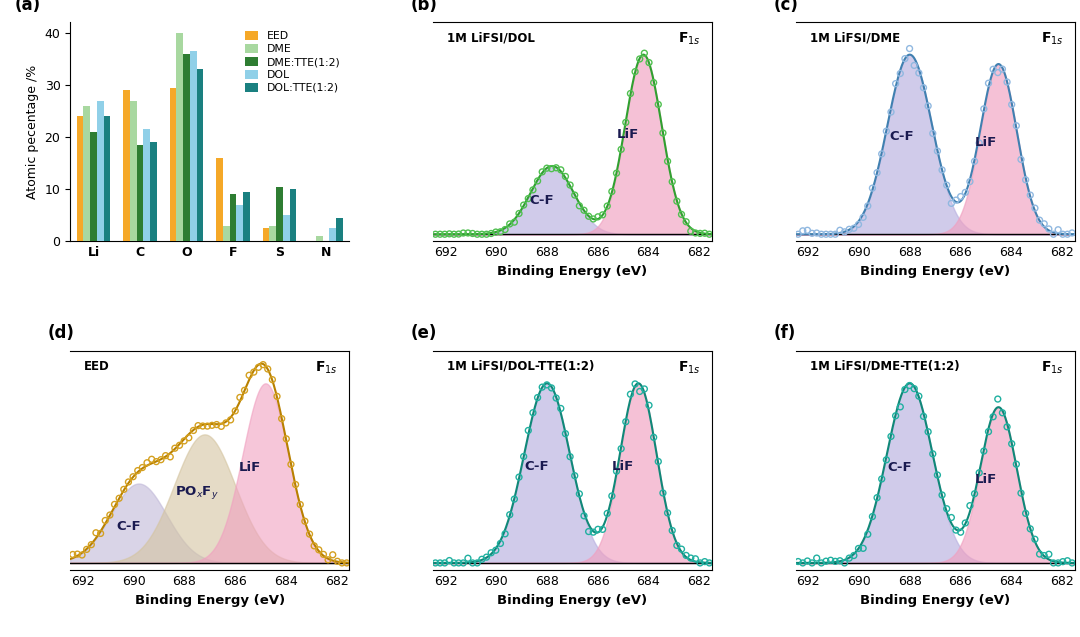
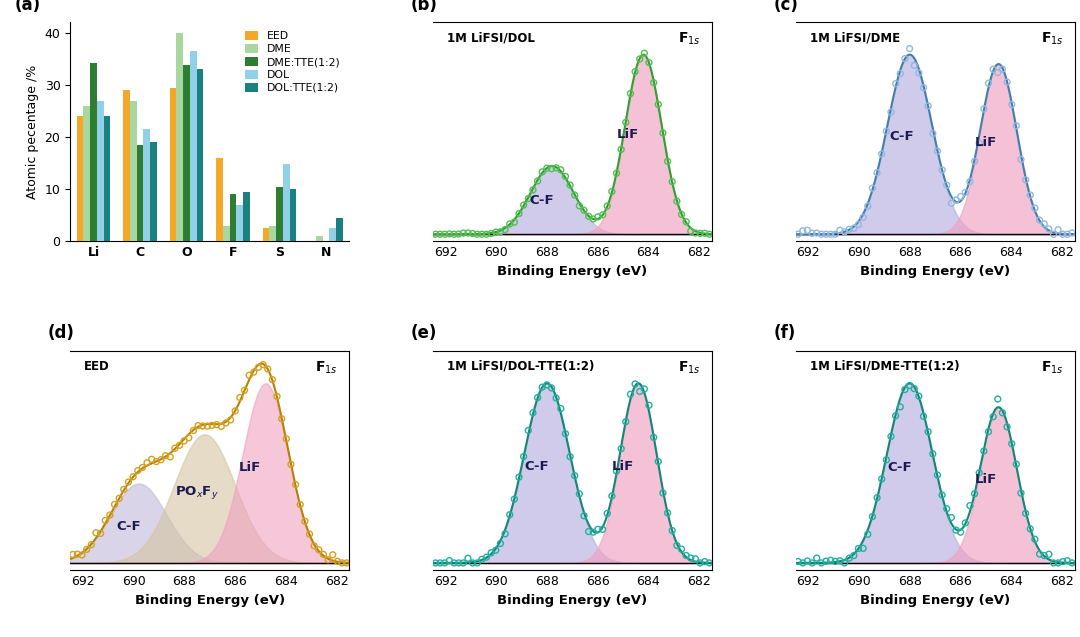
DME:TTE(1:2)/Li: 21.0 -> 34.2
DME:TTE(1:2)/O: 36.0 -> 33.8
DOL/S: 5.0 -> 14.8
